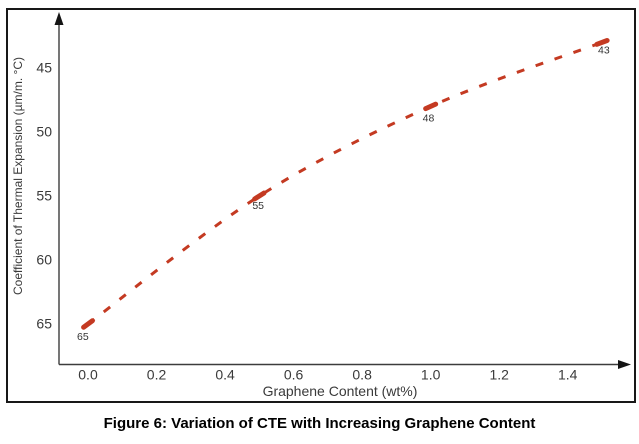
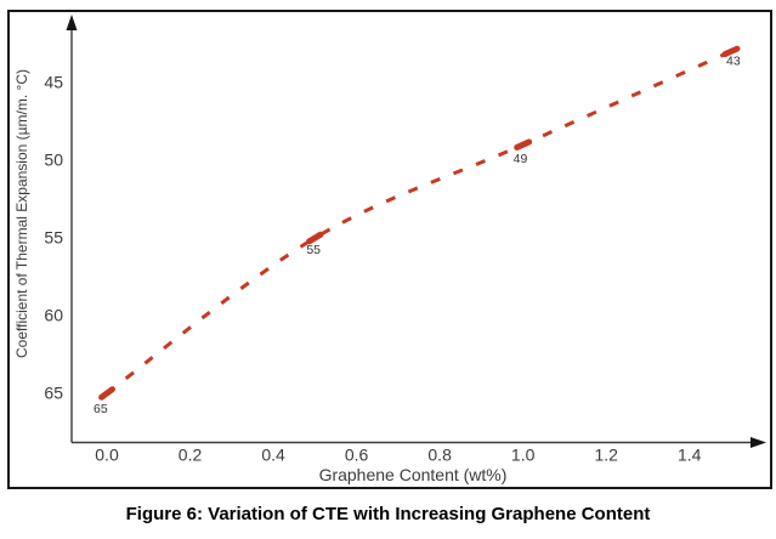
1.0: 48 -> 49
